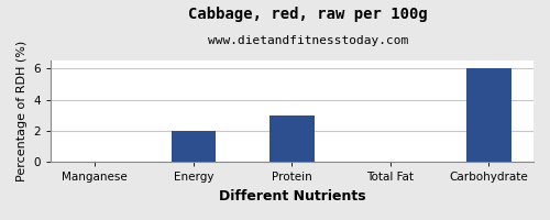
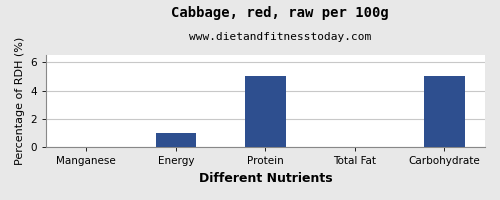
Energy: 2 -> 1
Protein: 3 -> 5
Carbohydrate: 6 -> 5
